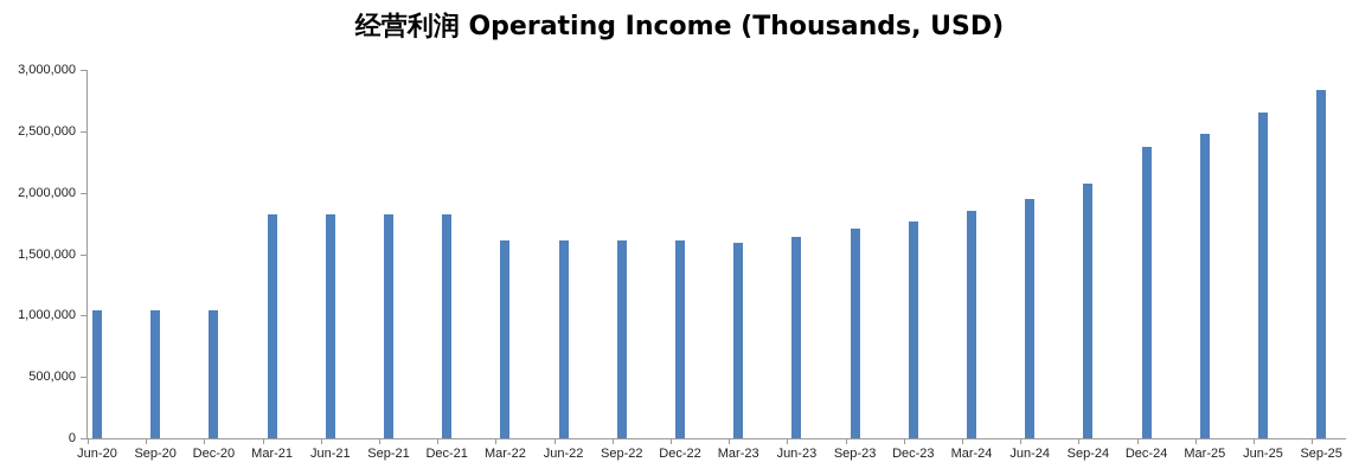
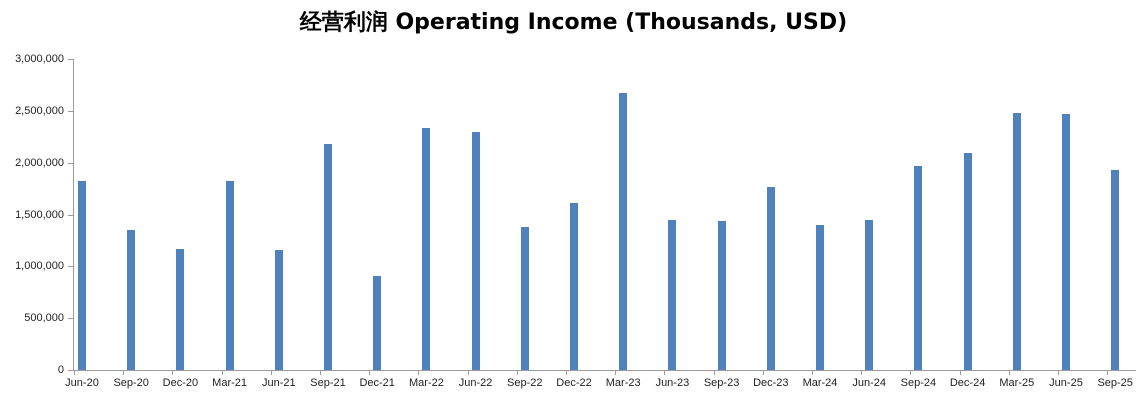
Jun-20: 1040000 -> 1820000
Sep-20: 1040000 -> 1350000
Dec-20: 1040000 -> 1170000
Jun-21: 1820000 -> 1160000
Sep-21: 1820000 -> 2180000
Dec-21: 1820000 -> 910000
Mar-22: 1610000 -> 2330000
Jun-22: 1610000 -> 2300000
Sep-22: 1610000 -> 1380000
Mar-23: 1590000 -> 2670000
Jun-23: 1640000 -> 1450000
Sep-23: 1710000 -> 1440000
Mar-24: 1850000 -> 1400000
Jun-24: 1950000 -> 1450000
Sep-24: 2070000 -> 1970000
Dec-24: 2370000 -> 2090000
Jun-25: 2650000 -> 2470000
Sep-25: 2840000 -> 1930000
